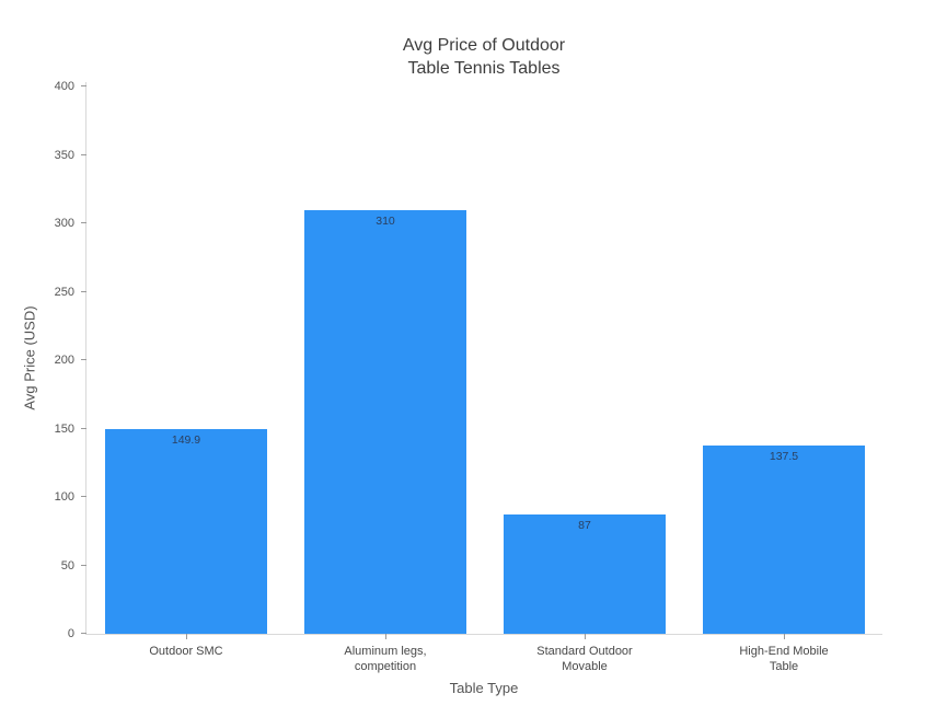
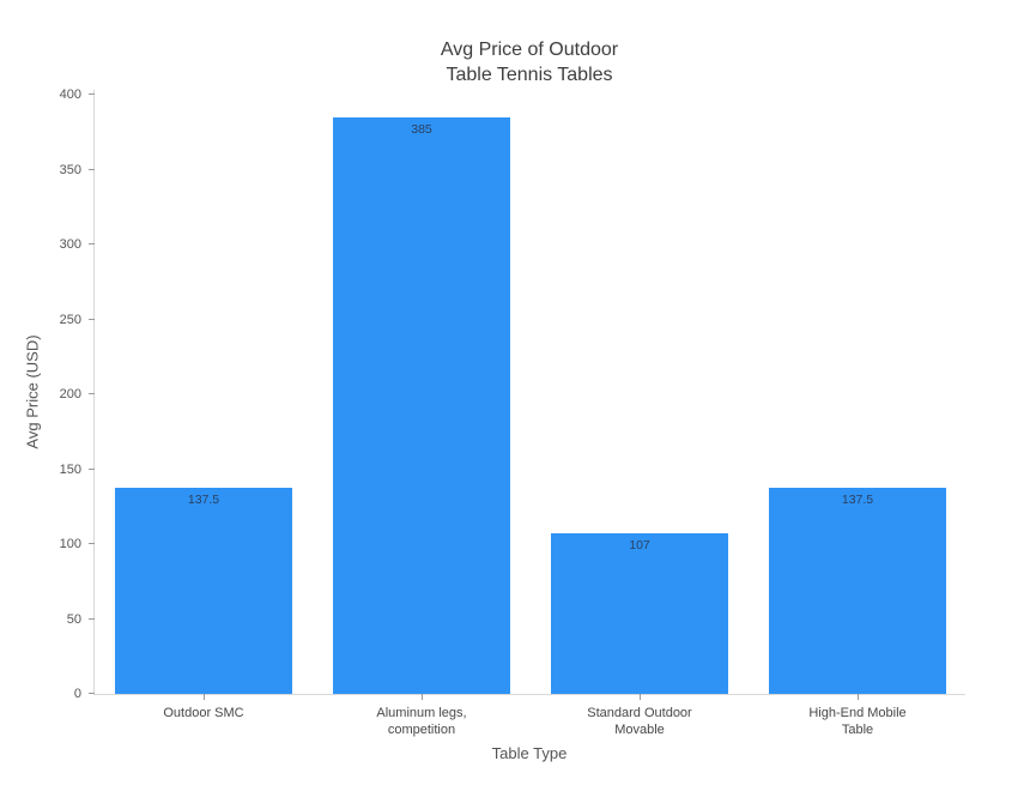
Outdoor SMC: 149.9 -> 137.5
Aluminum legs, competition: 310 -> 385
Standard Outdoor Movable: 87 -> 107
